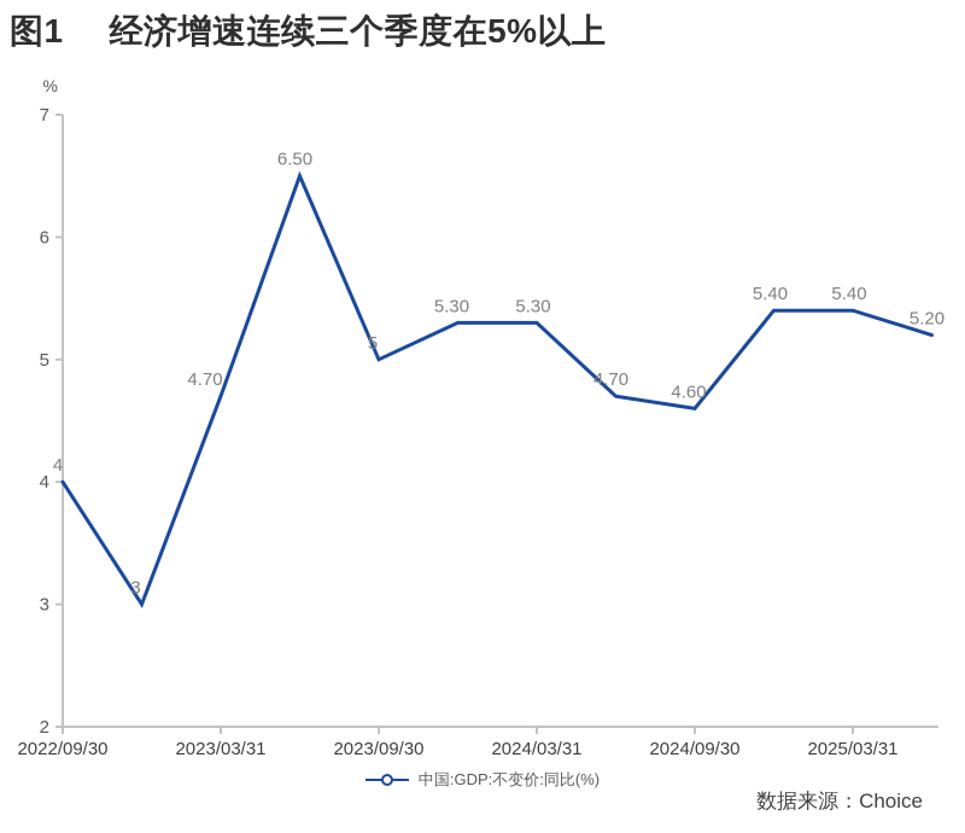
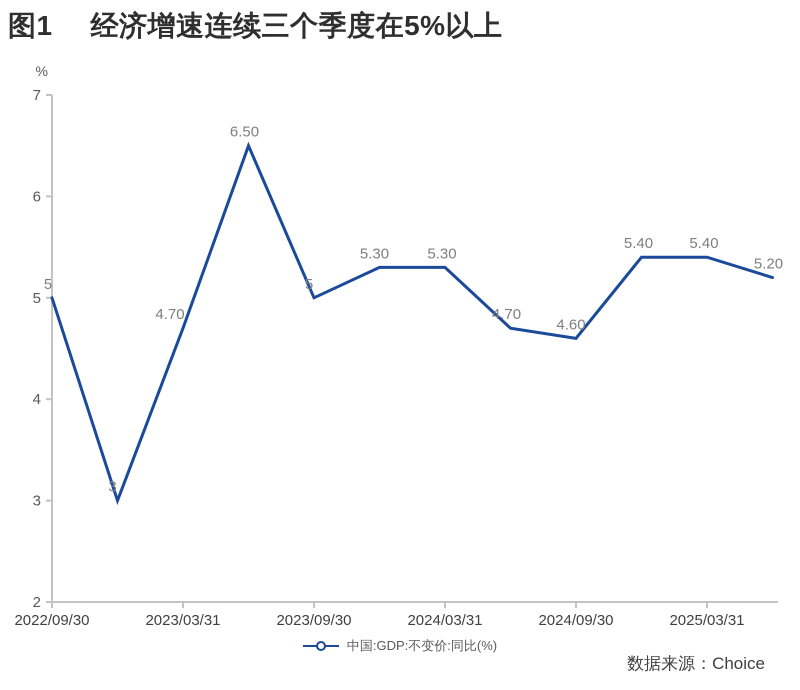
2022/09/30: 4 -> 5
